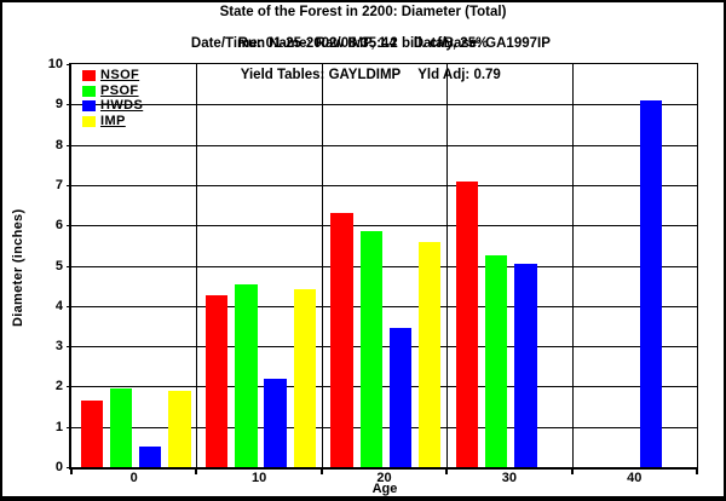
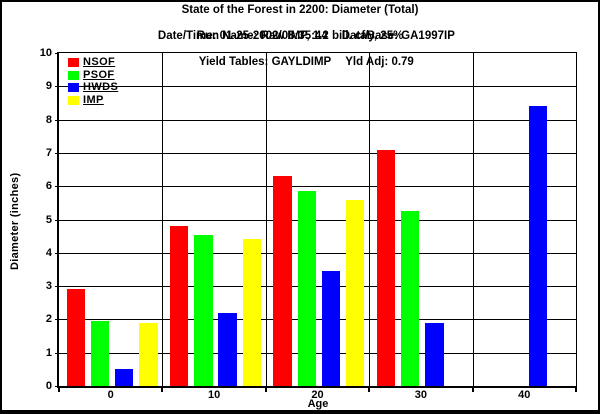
NSOF/0: 1.6 -> 2.9
NSOF/10: 4.2 -> 4.8
HWDS/30: 5.0 -> 1.9
HWDS/40: 9.1 -> 8.4
